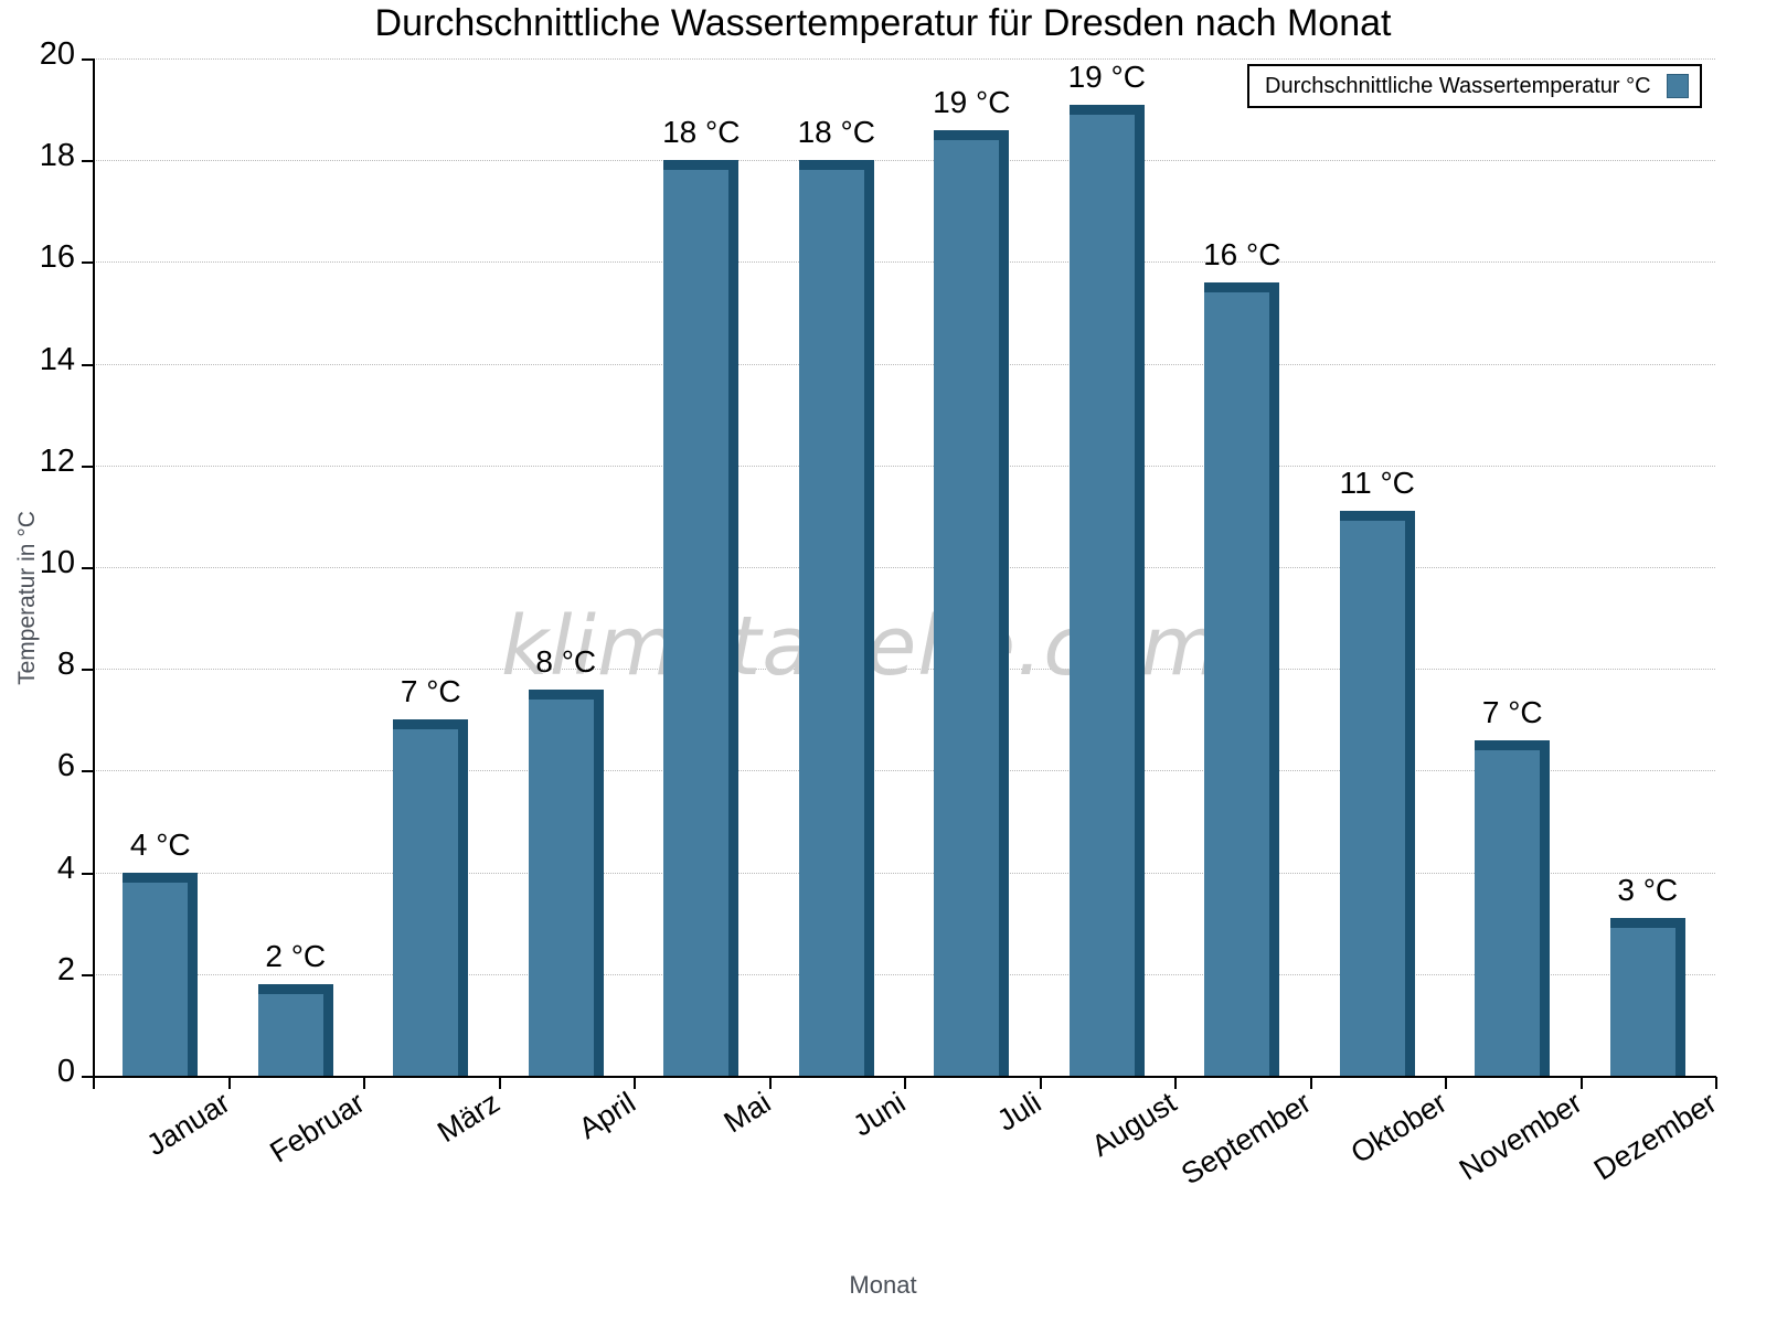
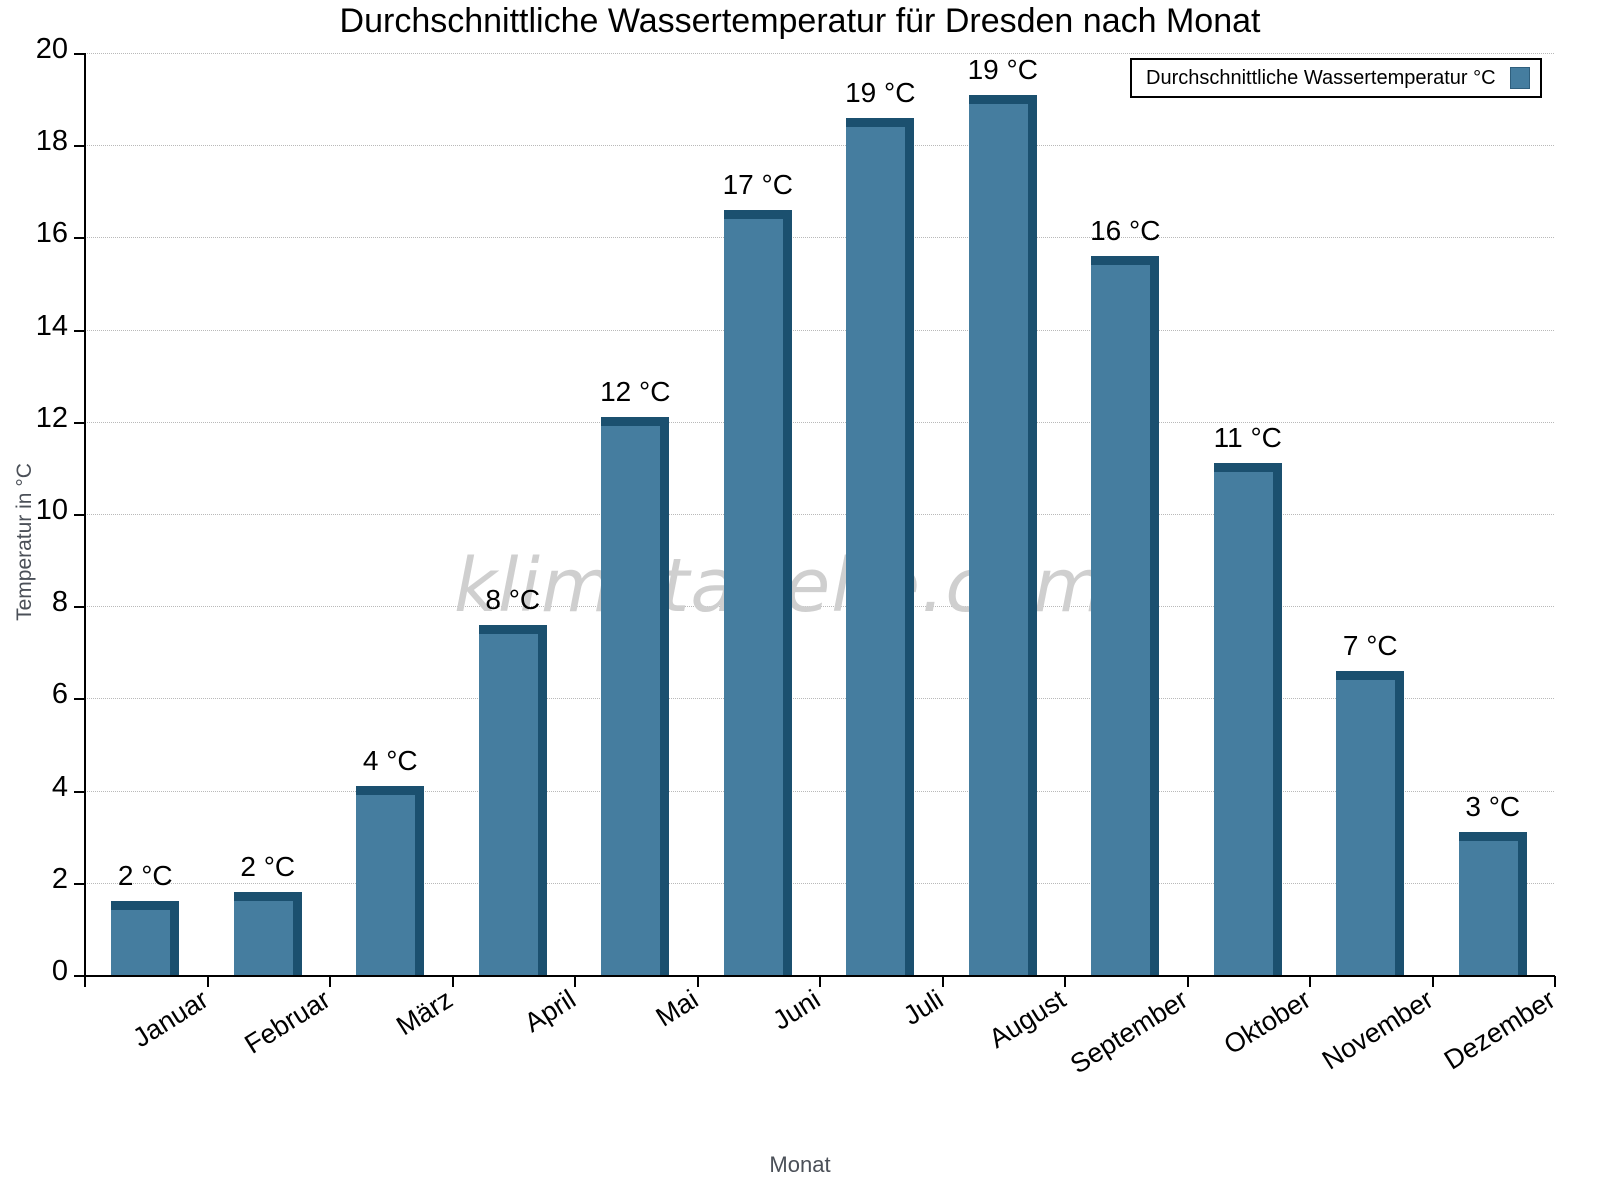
Januar: 4 -> 2
März: 7 -> 4
Mai: 18 -> 12
Juni: 18 -> 17
